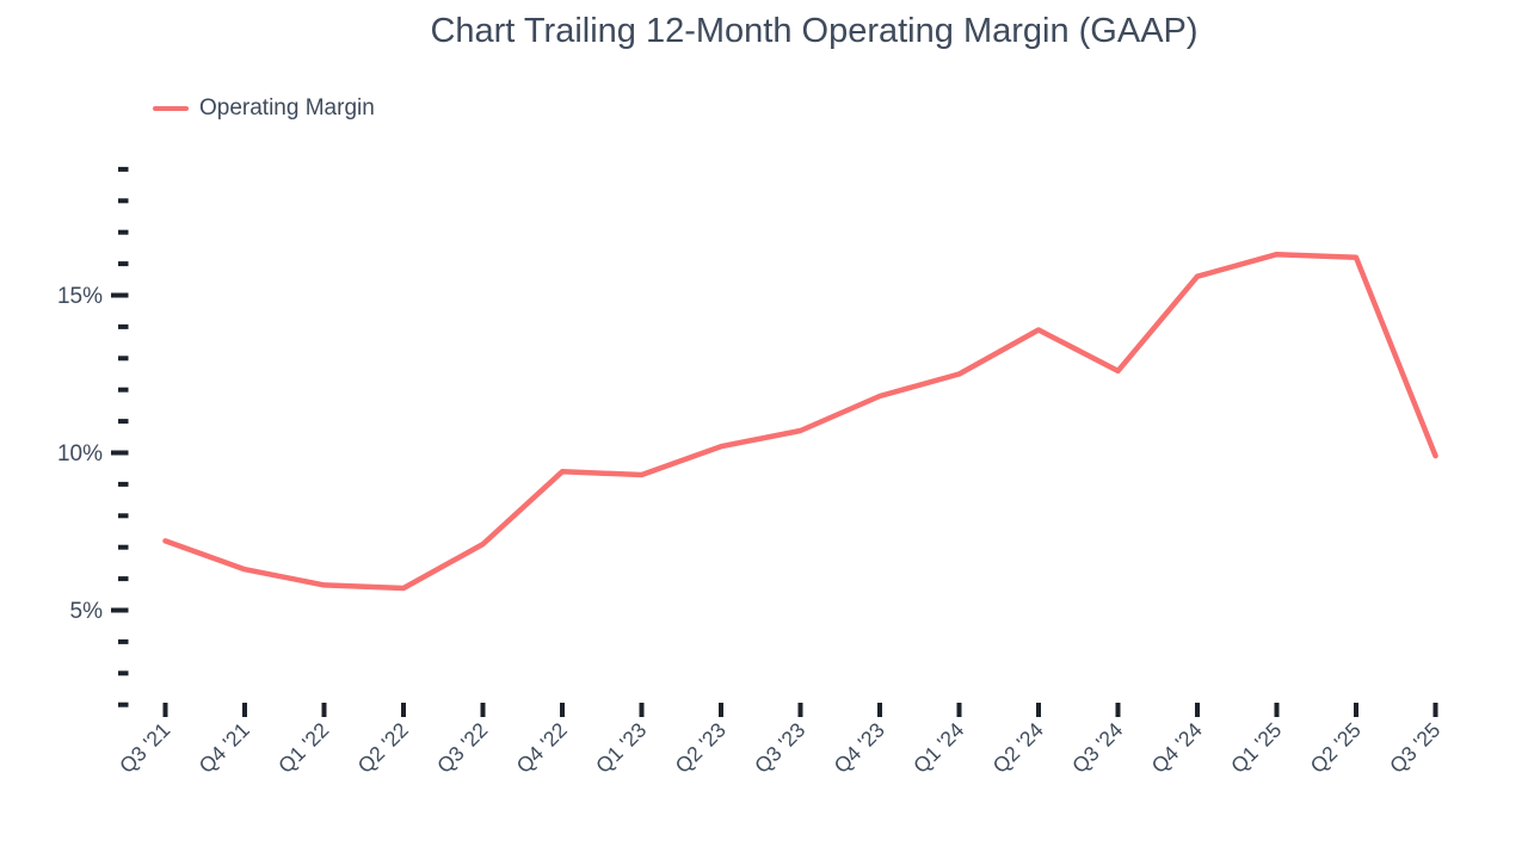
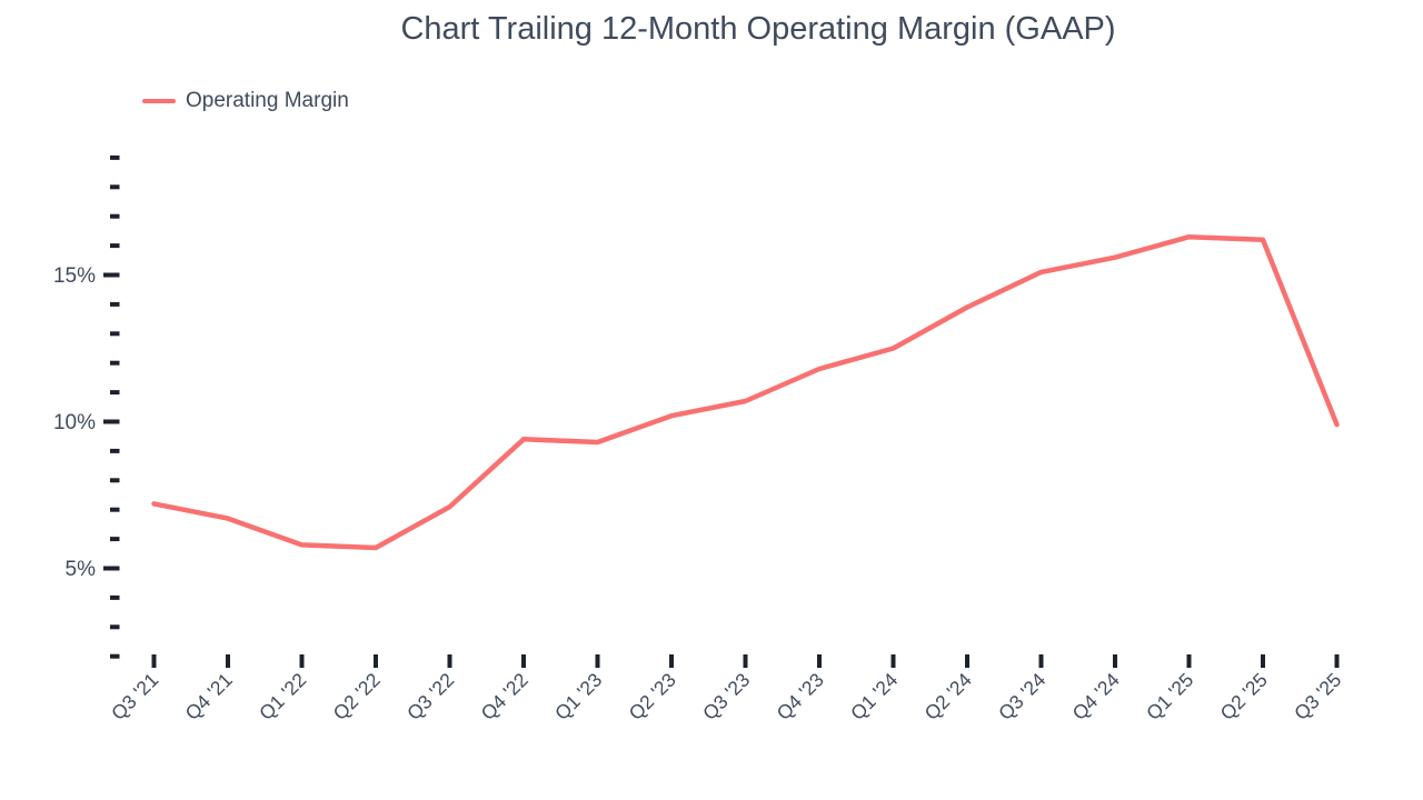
Q4 '21: 6.3% -> 6.7%
Q3 '24: 12.6% -> 15.1%
